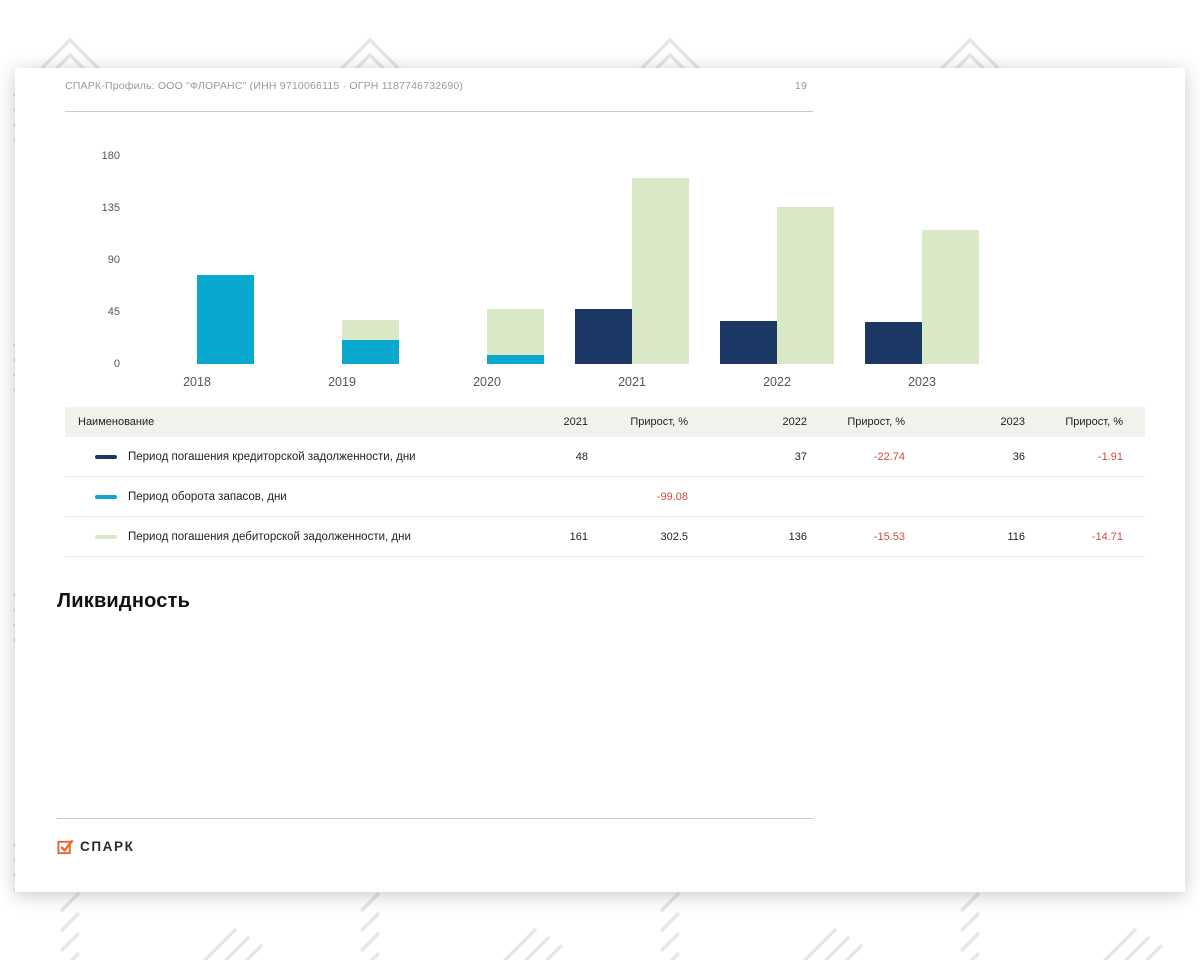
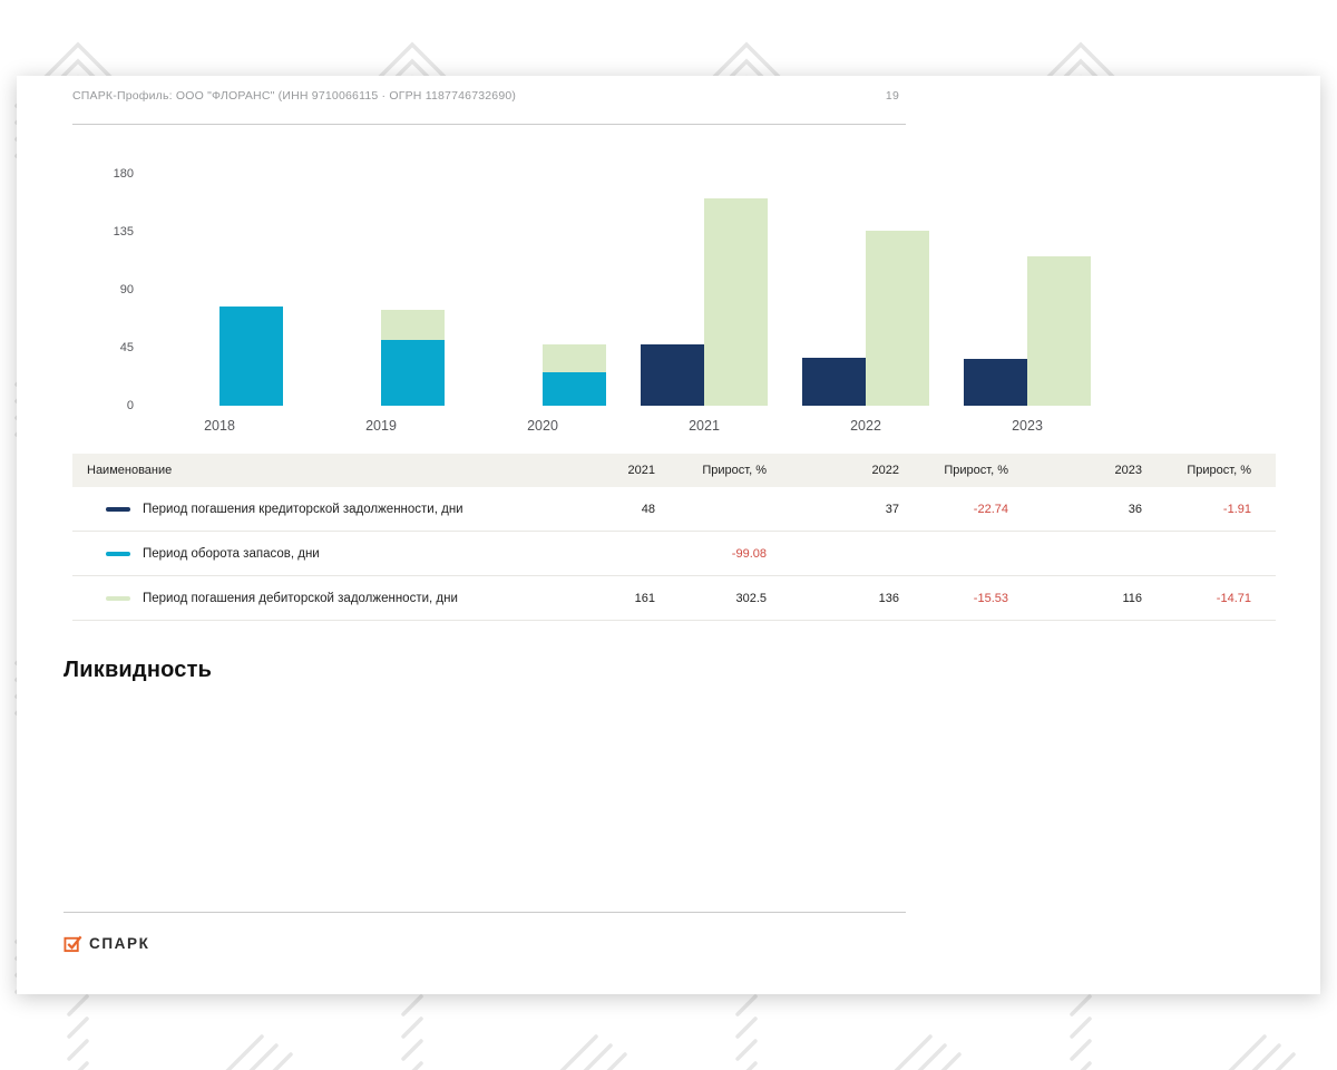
Период оборота запасов, дни/2019: 21 -> 51
Период погашения дебиторской задолженности, дни/2019: 38 -> 74
Период оборота запасов, дни/2020: 8 -> 26
